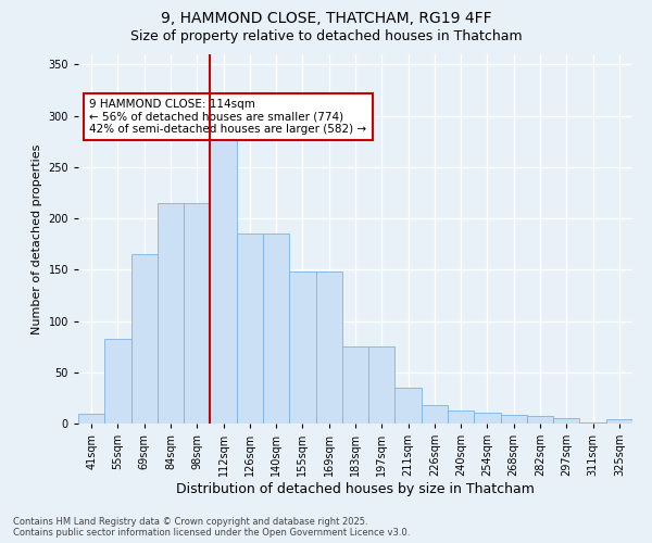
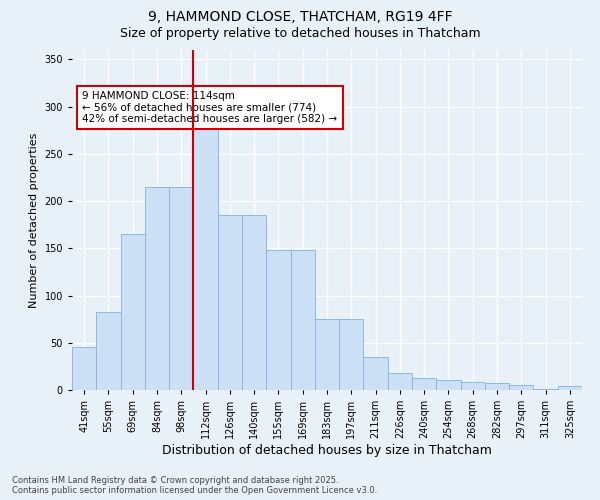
41sqm: 10 -> 46
